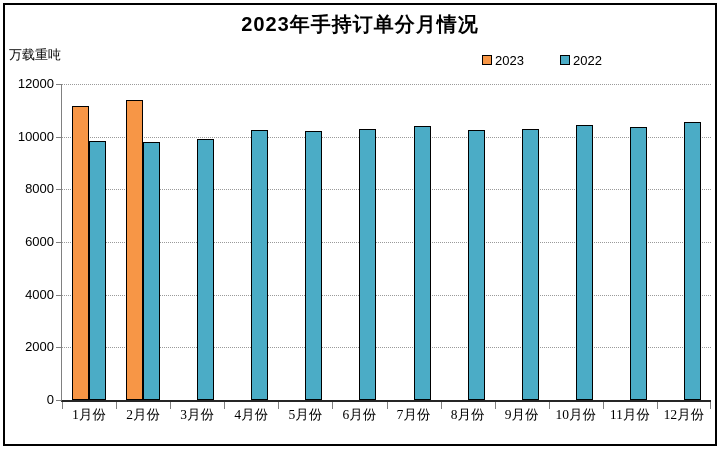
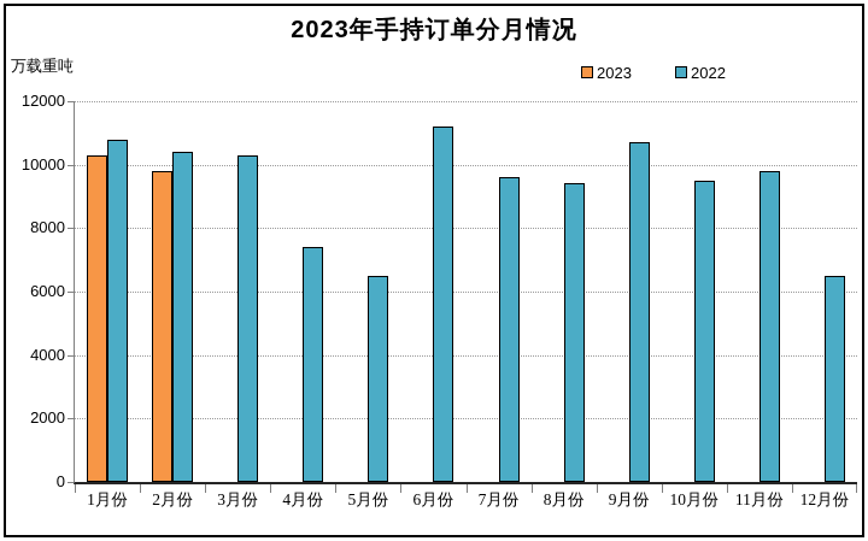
2023/1月份: 11200 -> 10300
2022/1月份: 9800 -> 10800
2023/2月份: 11400 -> 9800
2022/2月份: 9800 -> 10400
2022/3月份: 9900 -> 10300
2022/4月份: 10200 -> 7400
2022/5月份: 10200 -> 6500
2022/6月份: 10300 -> 11200
2022/7月份: 10400 -> 9600
2022/8月份: 10200 -> 9400
2022/9月份: 10300 -> 10700
2022/10月份: 10400 -> 9500
2022/11月份: 10400 -> 9800
2022/12月份: 10600 -> 6500
